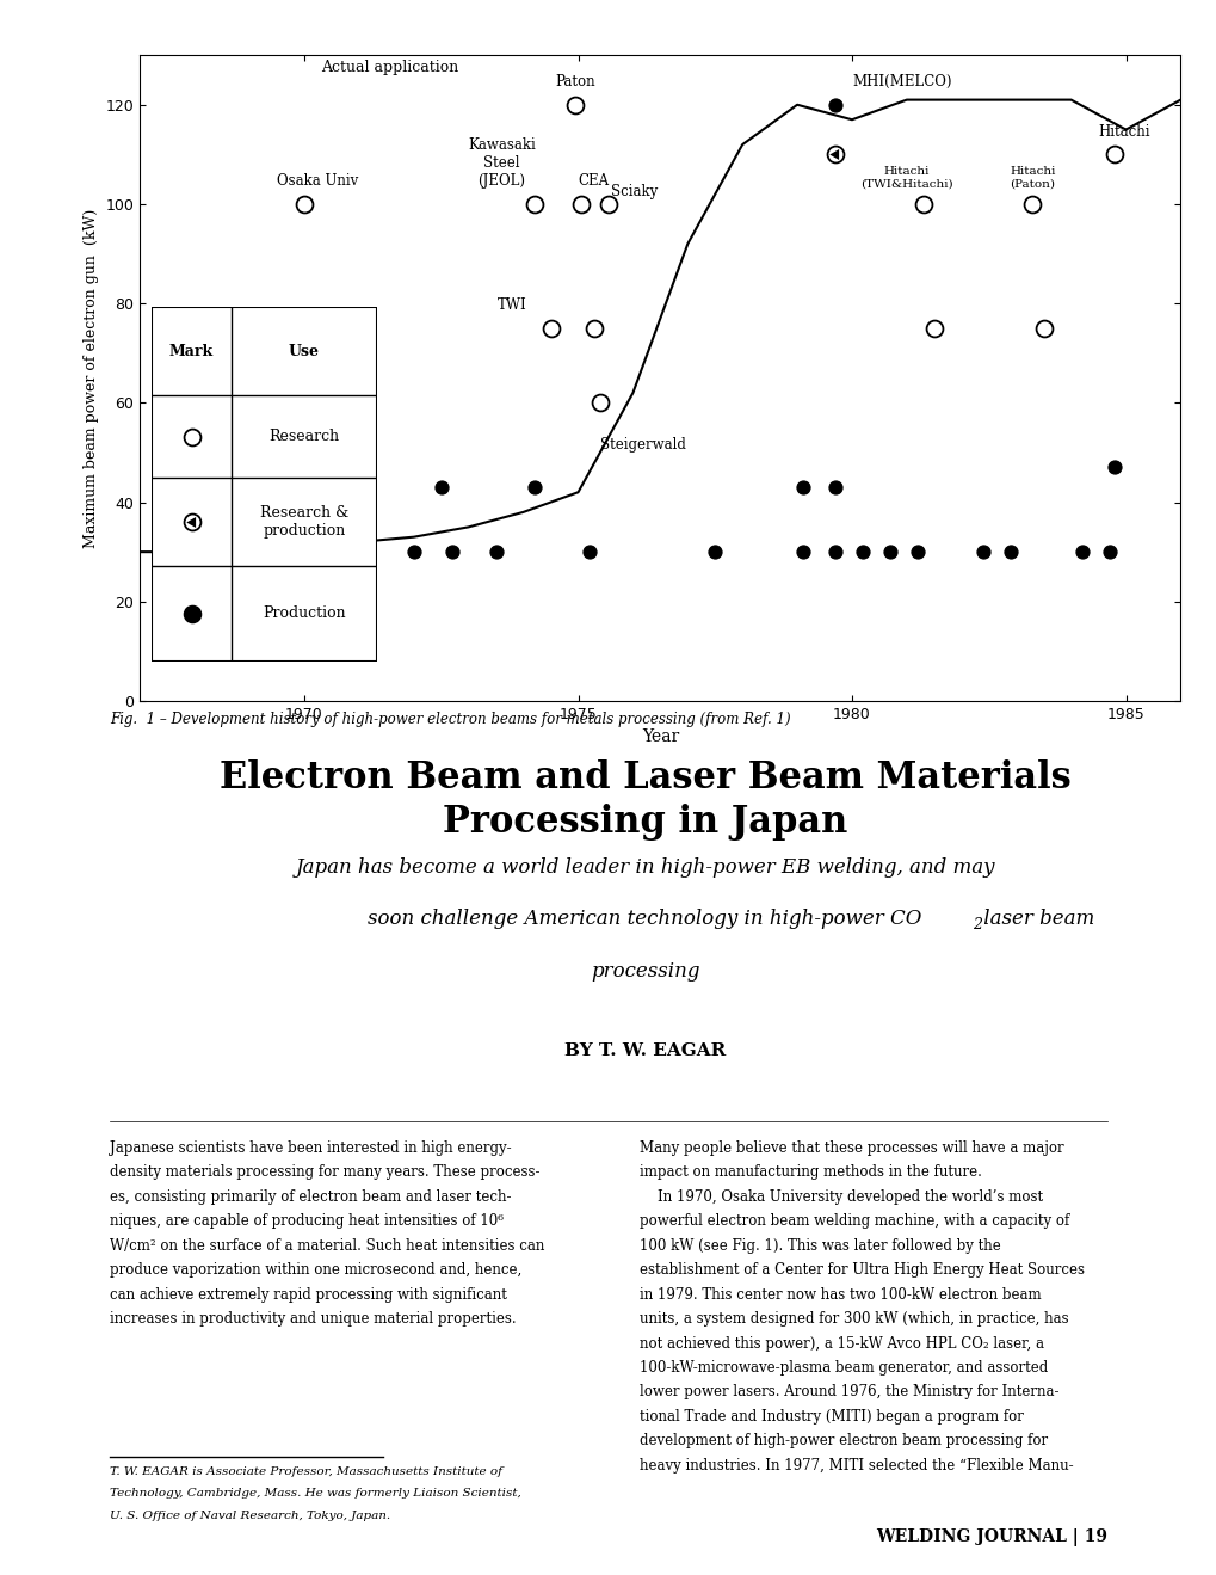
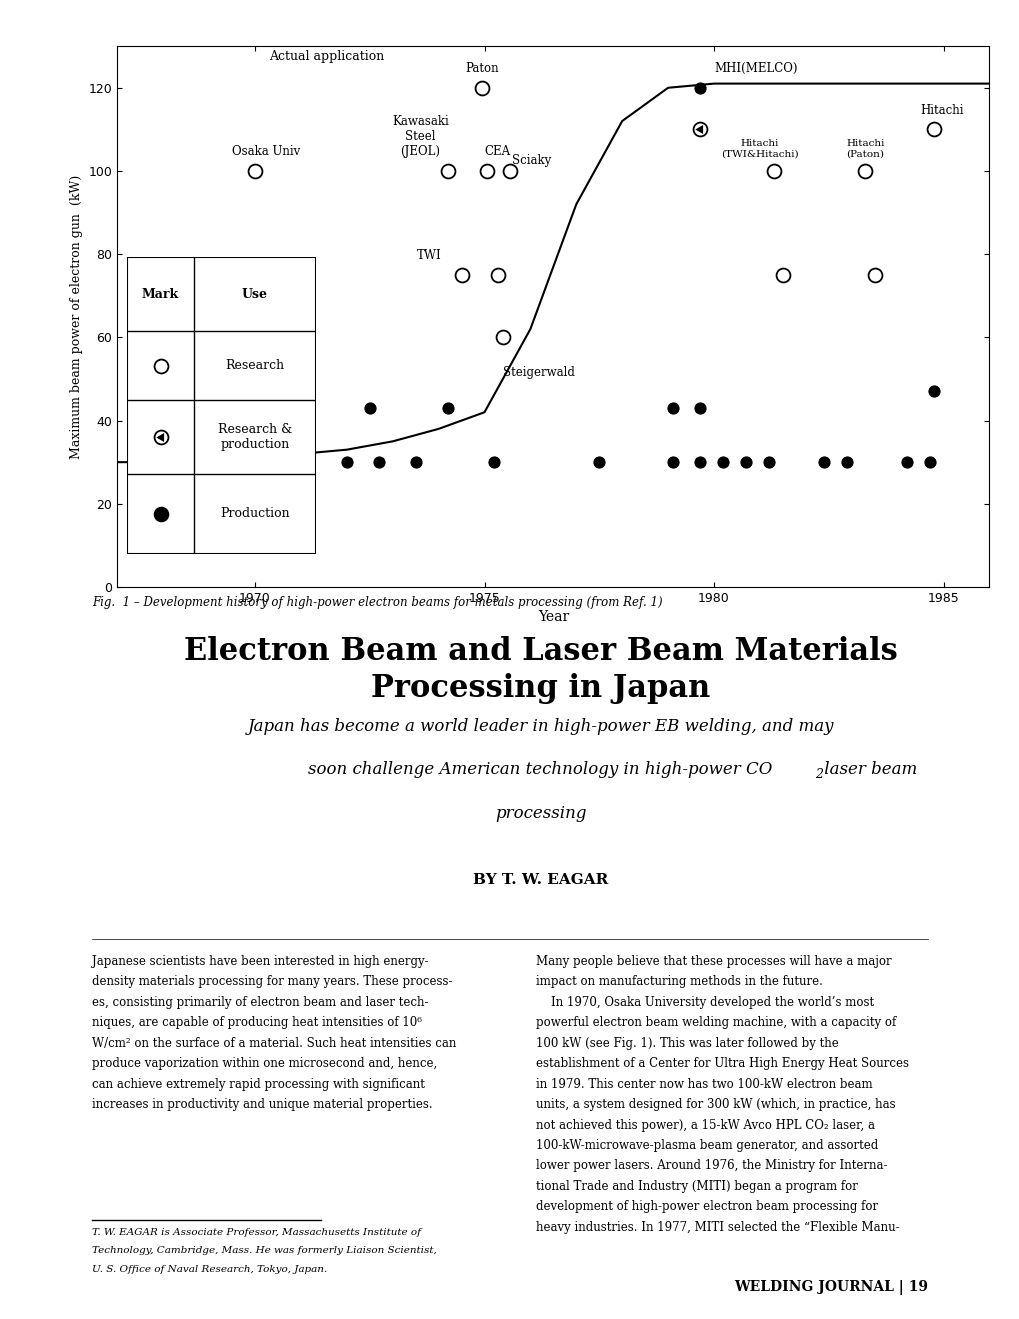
1980: 117 -> 121
1985: 115 -> 121
